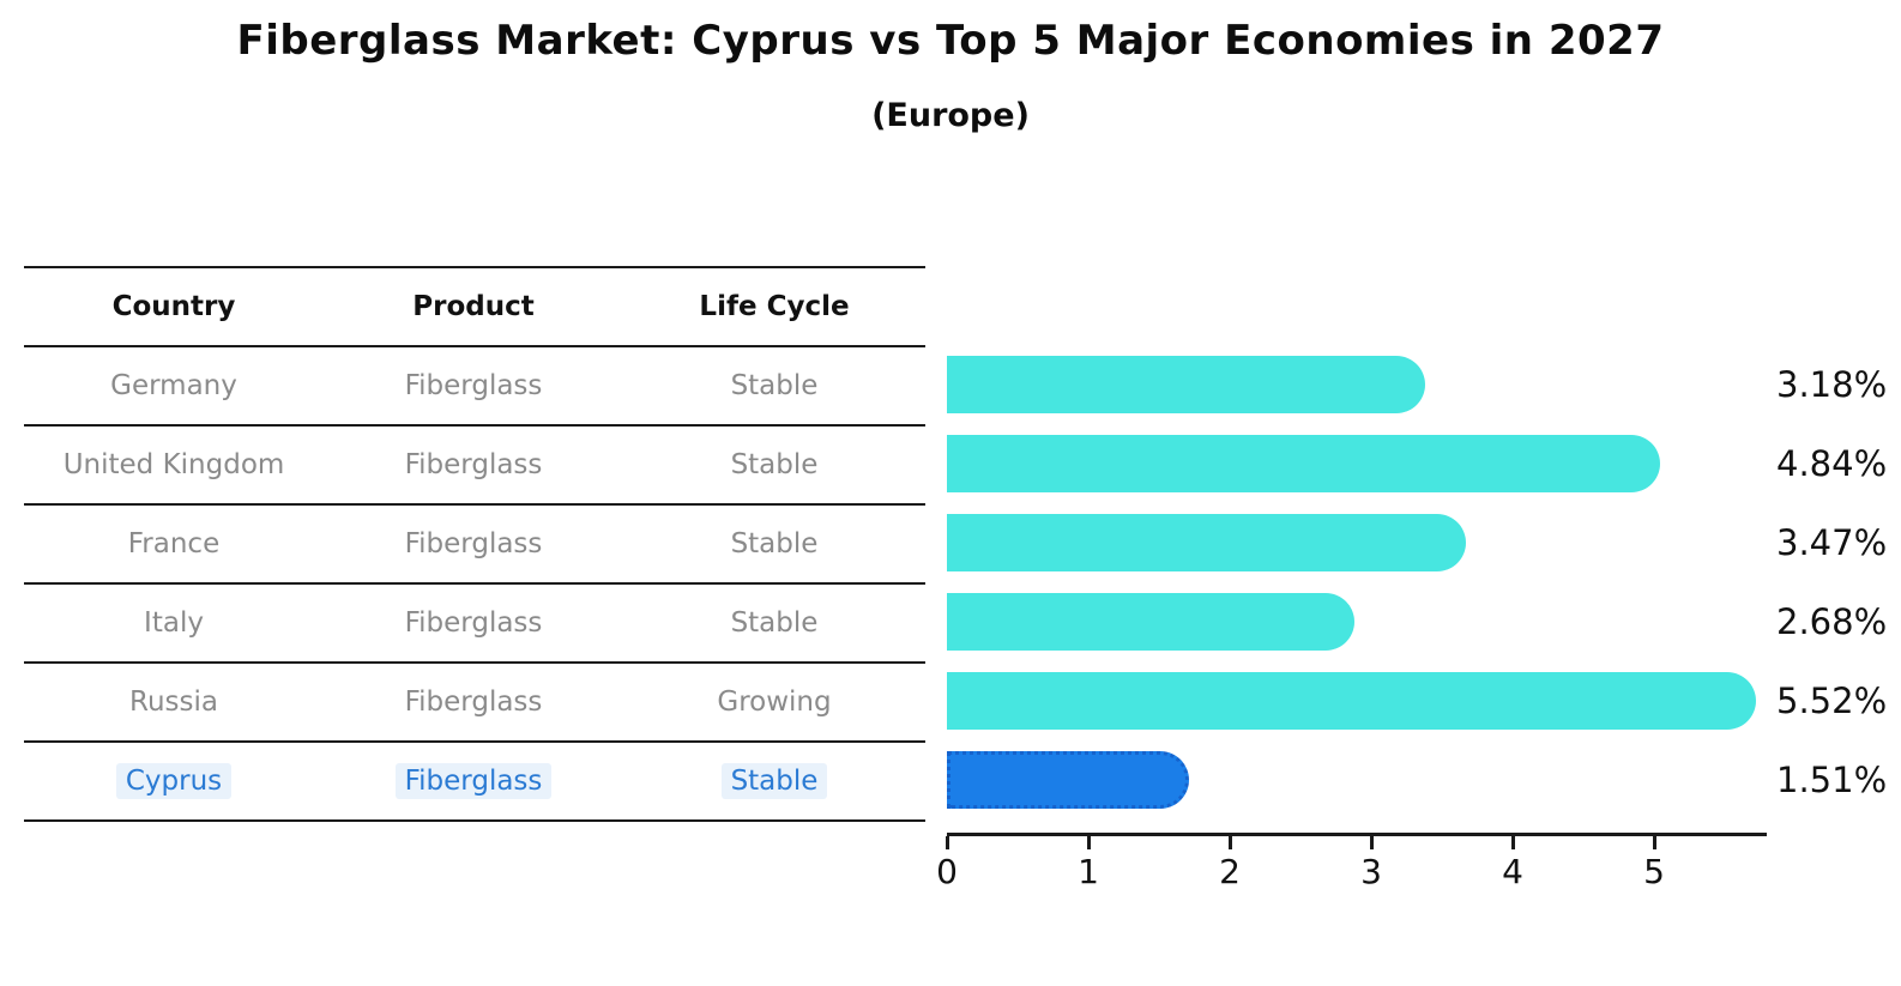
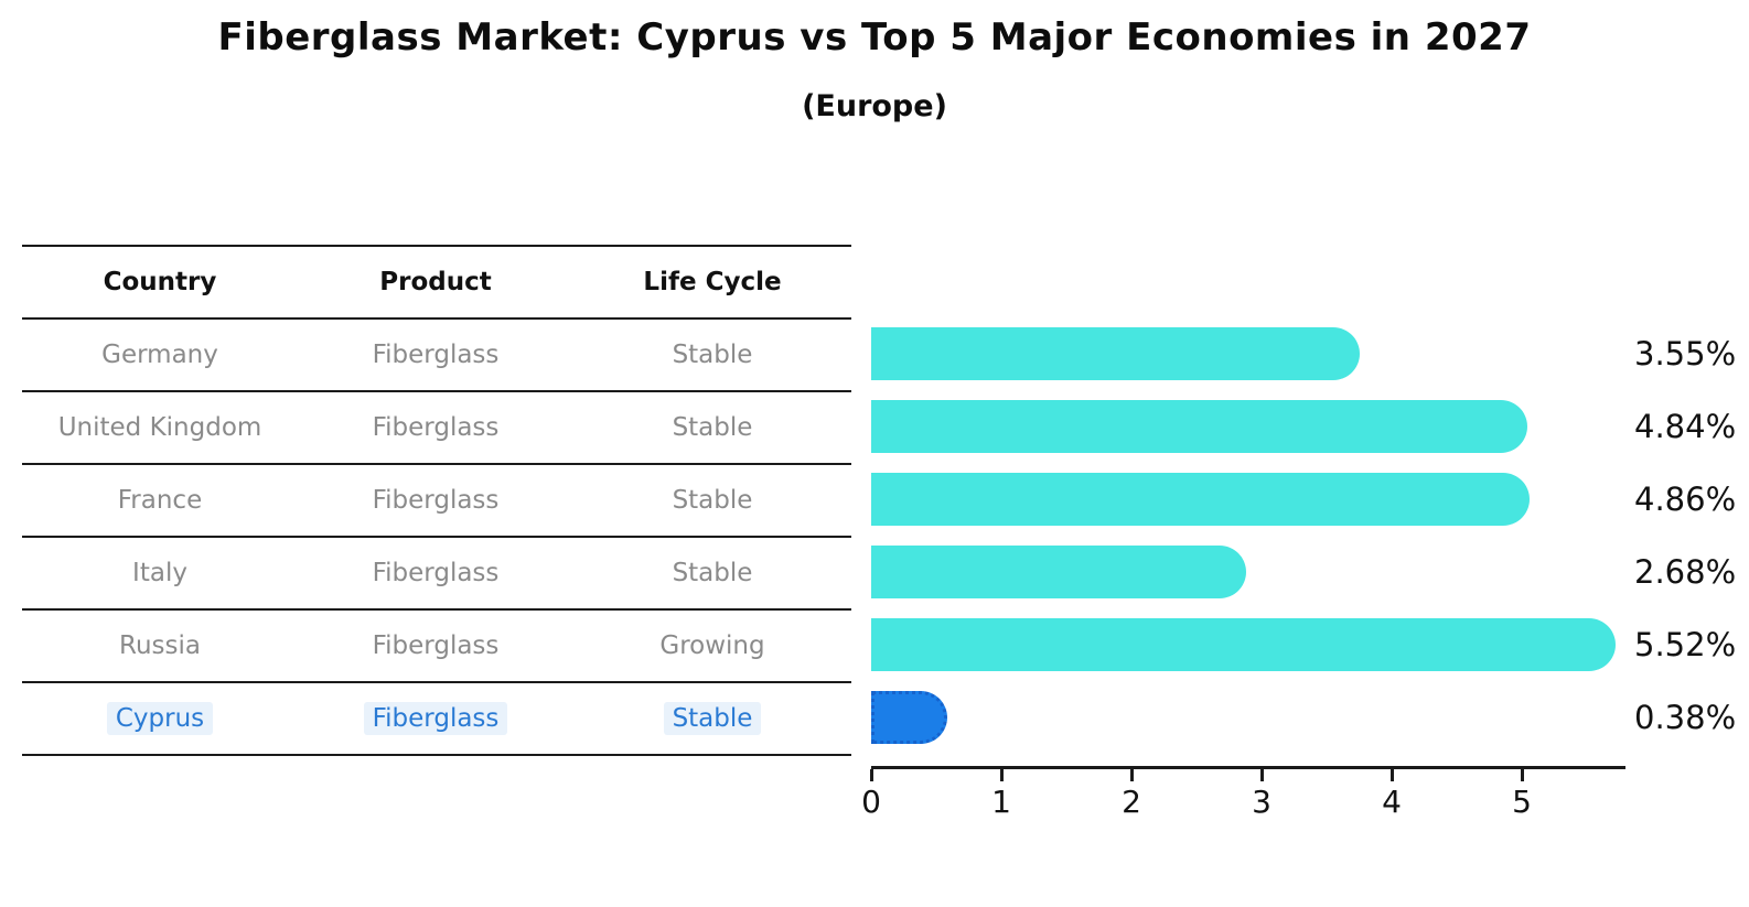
Germany: 3.18% -> 3.55%
France: 3.47% -> 4.86%
Cyprus: 1.51% -> 0.38%
